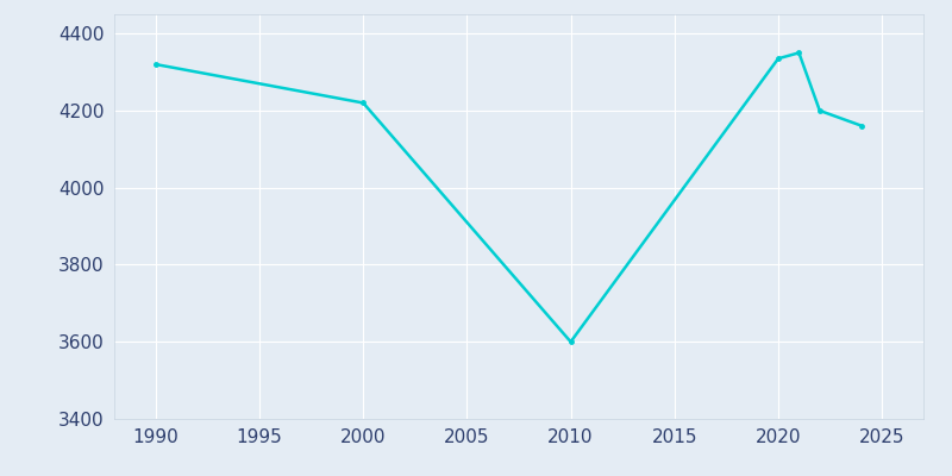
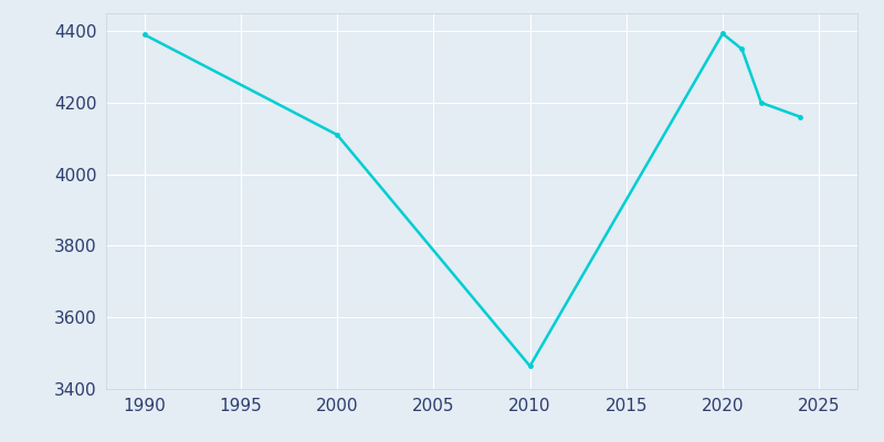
1990: 4320 -> 4390
2000: 4220 -> 4110
2010: 3600 -> 3464
2020: 4335 -> 4393
